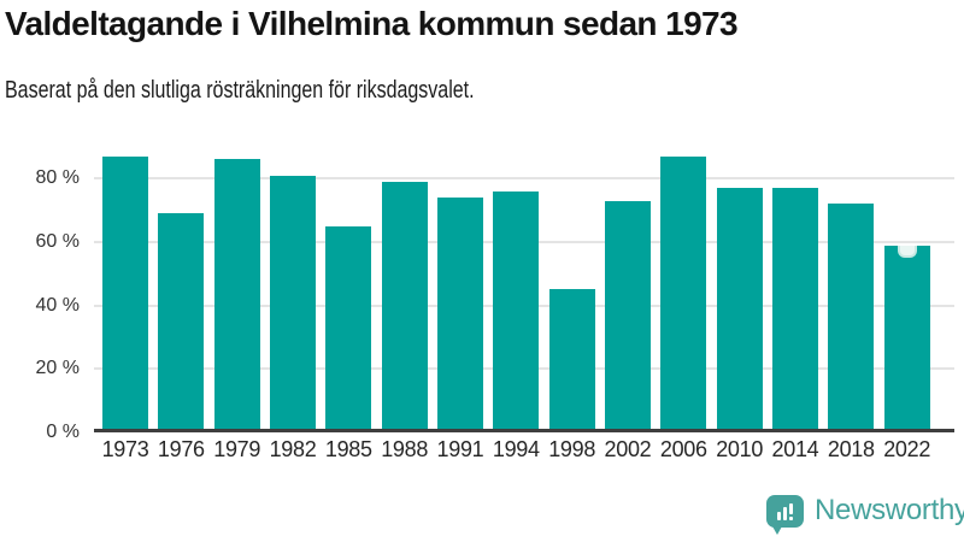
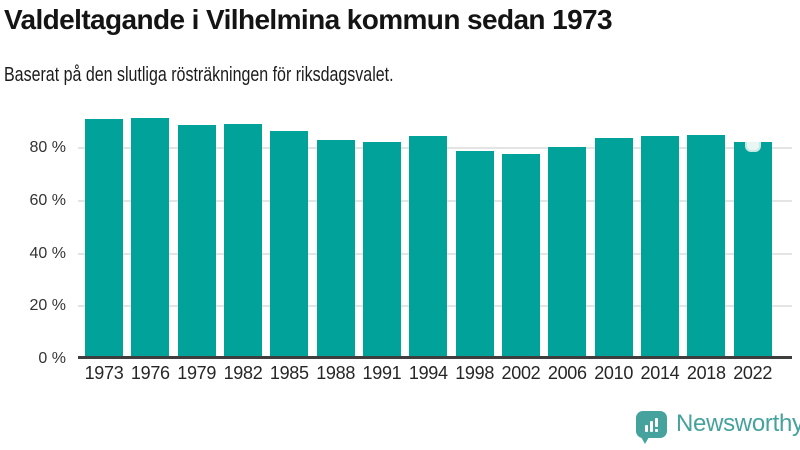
1973: 87% -> 91%
1976: 69% -> 91%
1979: 86% -> 89%
1982: 81% -> 89%
1985: 65% -> 87%
1988: 79% -> 83%
1991: 74% -> 82%
1994: 76% -> 85%
1998: 45% -> 79%
2002: 73% -> 78%
2006: 87% -> 80%
2010: 77% -> 84%
2014: 77% -> 85%
2018: 72% -> 85%
2022: 59% -> 82%
